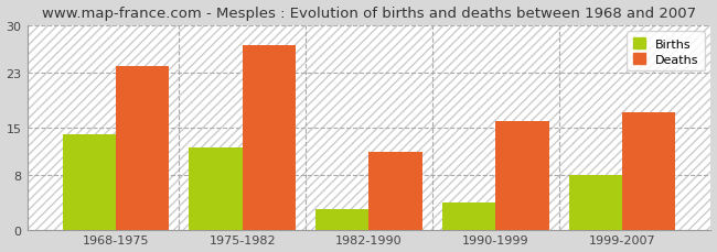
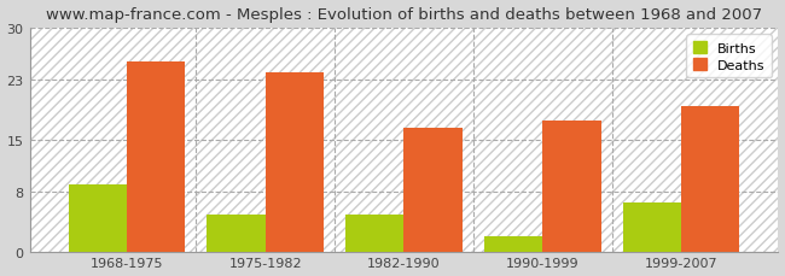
Births/1968-1975: 14.0 -> 9.0
Deaths/1968-1975: 24.0 -> 25.5
Births/1975-1982: 12.0 -> 5.0
Deaths/1975-1982: 27.0 -> 24.0
Births/1982-1990: 3.0 -> 5.0
Deaths/1982-1990: 11.4 -> 16.5
Births/1990-1999: 4.0 -> 2.0
Deaths/1990-1999: 16.0 -> 17.5
Births/1999-2007: 8.0 -> 6.5
Deaths/1999-2007: 17.2 -> 19.5
